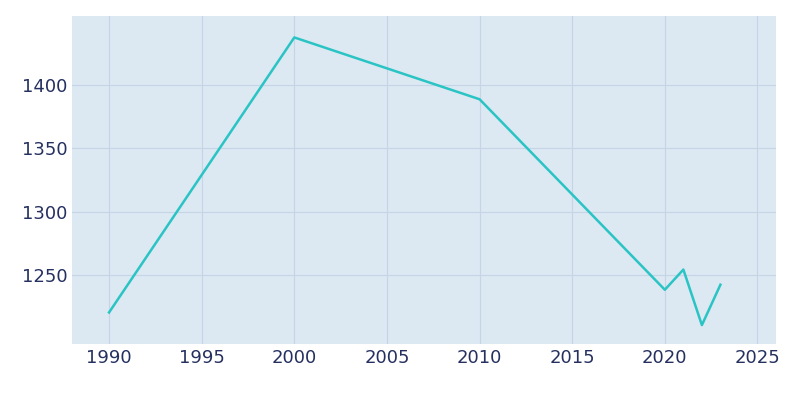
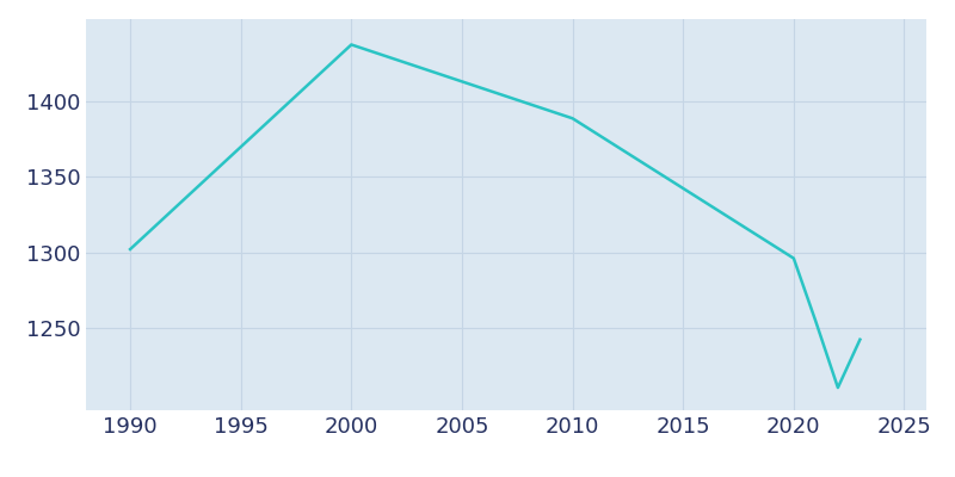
1990: 1220 -> 1302
2020: 1238 -> 1296
